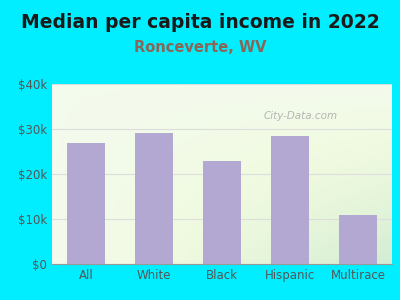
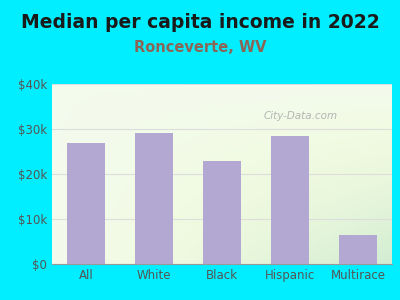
Multirace: $11.0k -> $6.5k
